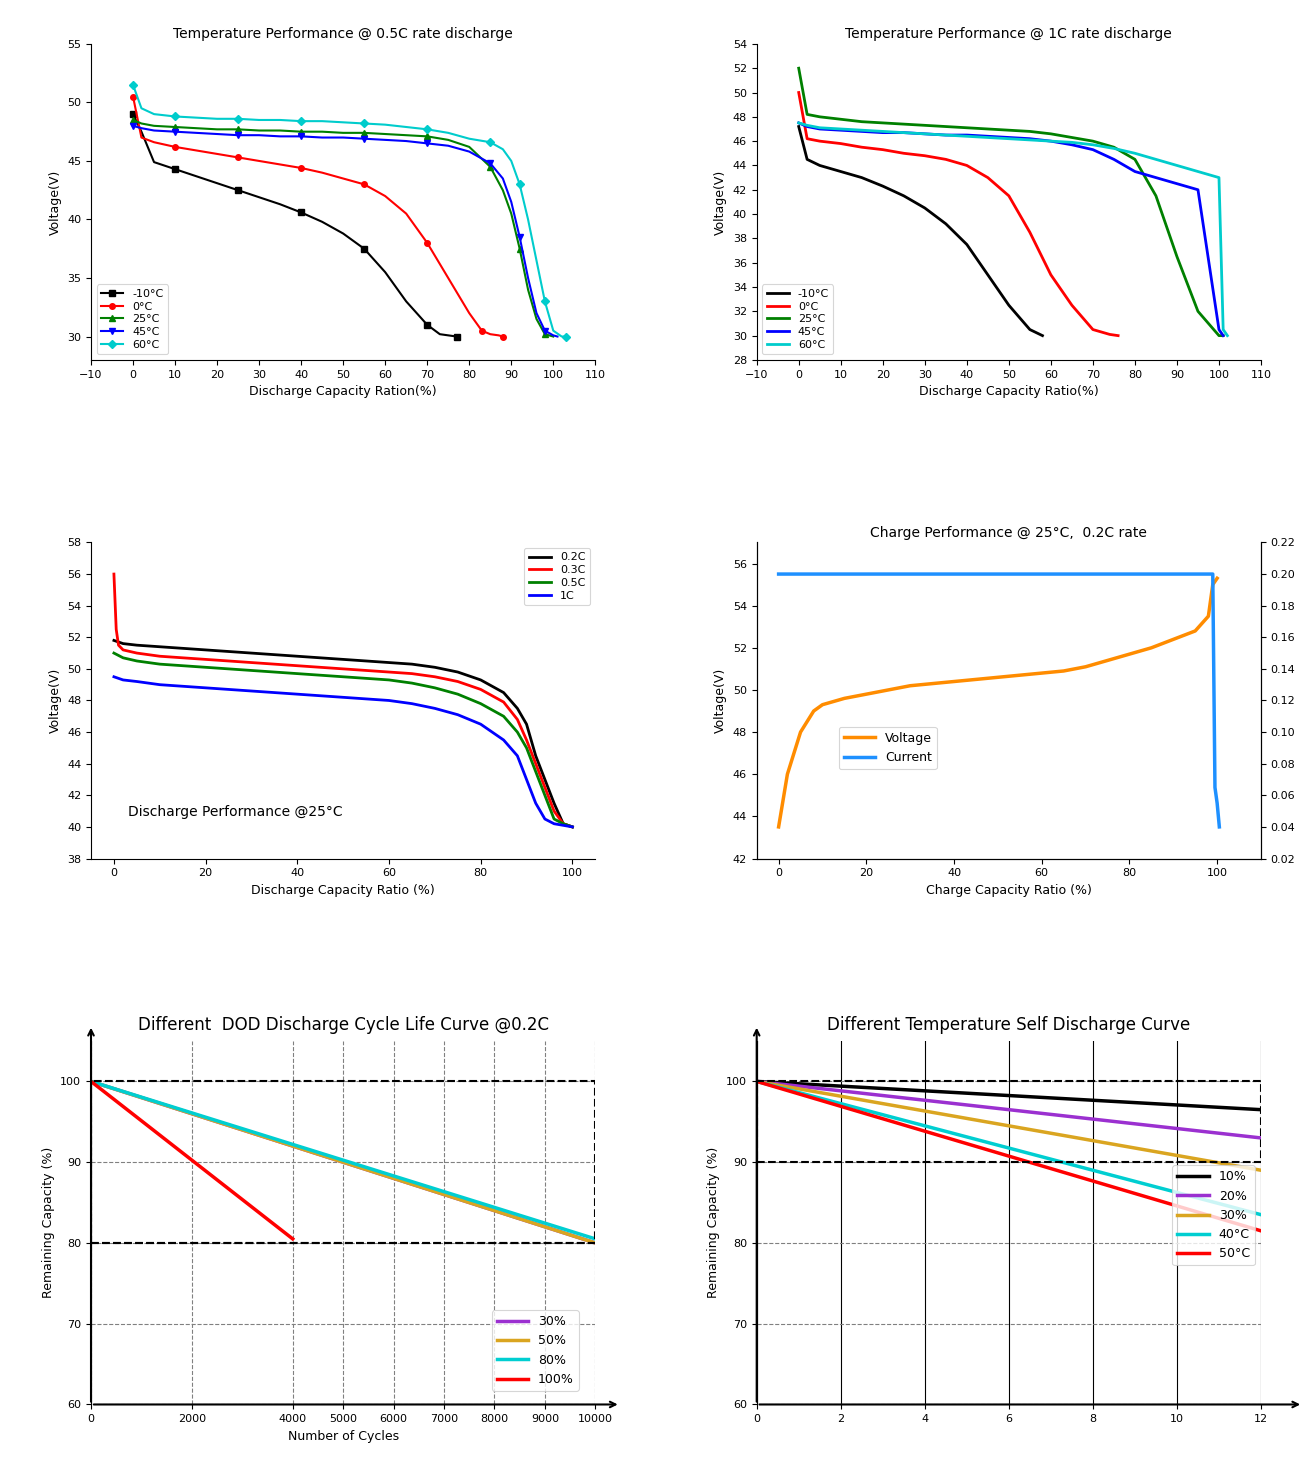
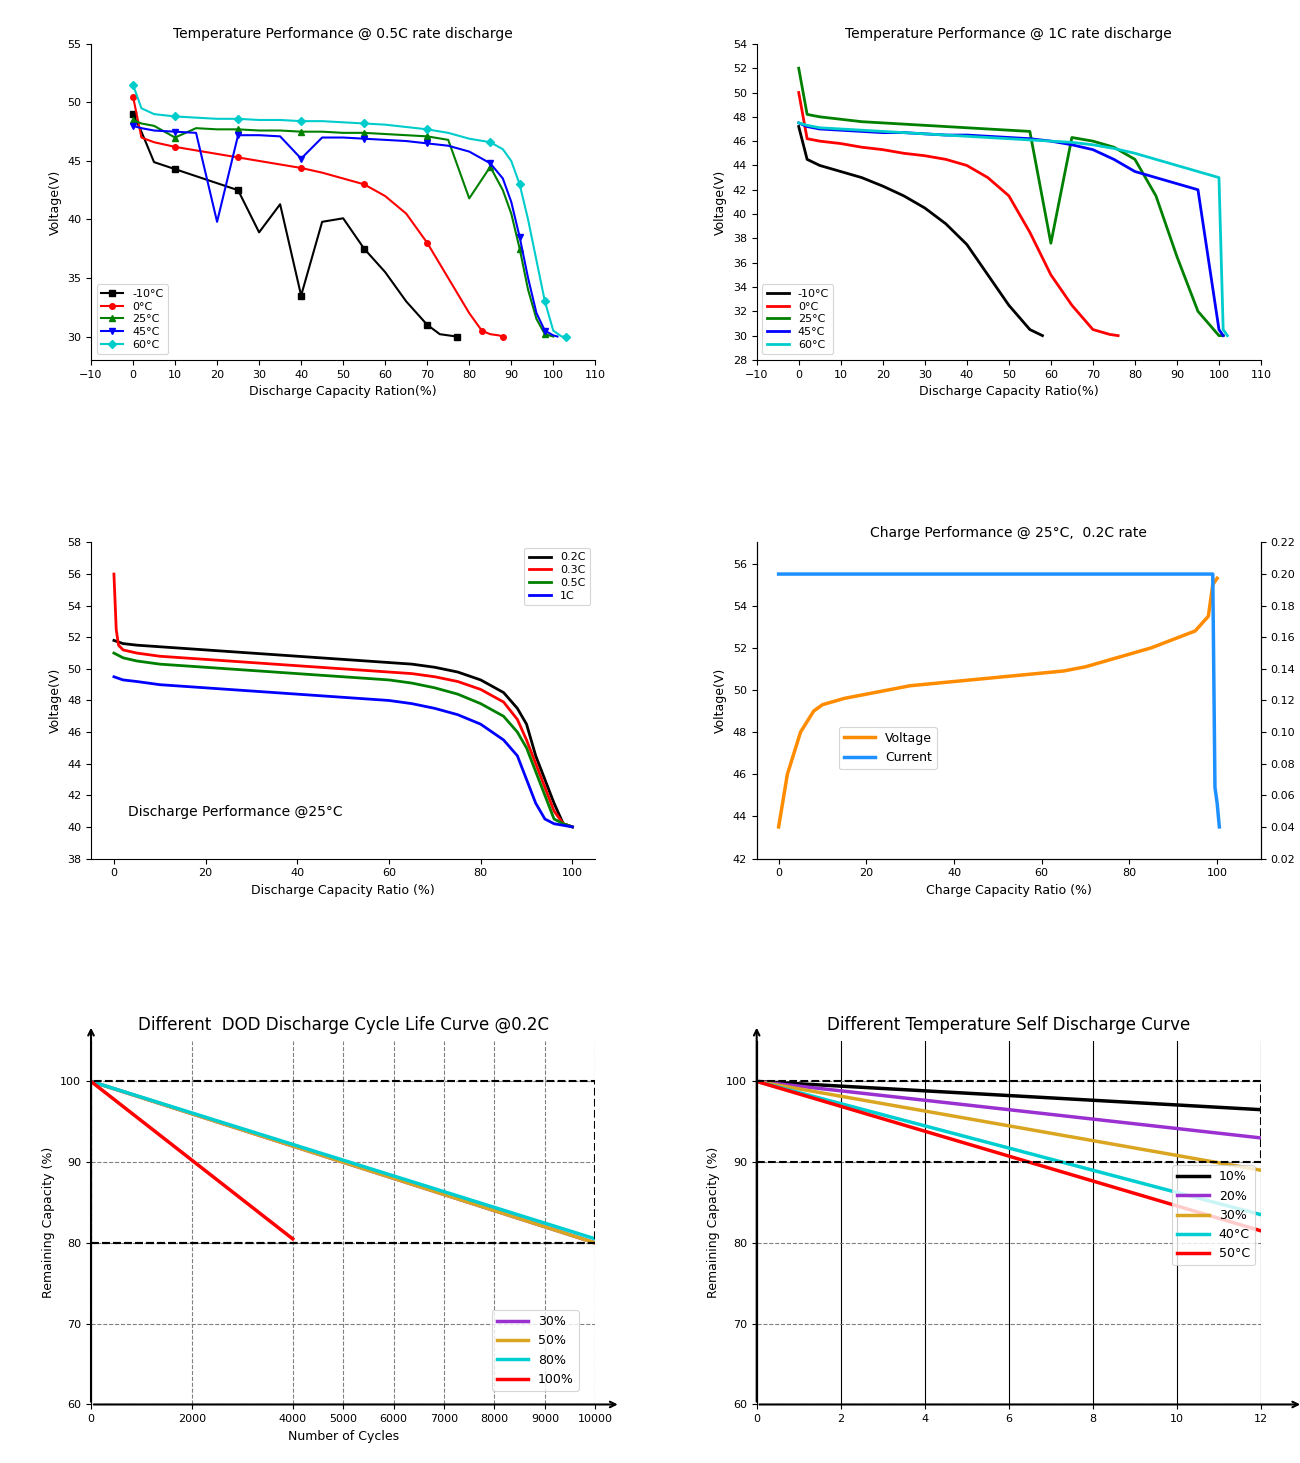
Temperature Performance @ 0.5C rate discharge/25°C/10: 47.9 -> 47.0
Temperature Performance @ 0.5C rate discharge/45°C/20: 47.3 -> 39.8
Temperature Performance @ 0.5C rate discharge/-10°C/30: 41.9 -> 38.9
Temperature Performance @ 0.5C rate discharge/-10°C/40: 40.6 -> 33.5
Temperature Performance @ 0.5C rate discharge/45°C/40: 47.1 -> 45.2
Temperature Performance @ 0.5C rate discharge/-10°C/50: 38.8 -> 40.1
Temperature Performance @ 0.5C rate discharge/25°C/80: 46.2 -> 41.8
Temperature Performance @ 1C rate discharge/25°C/60: 46.6 -> 37.6
